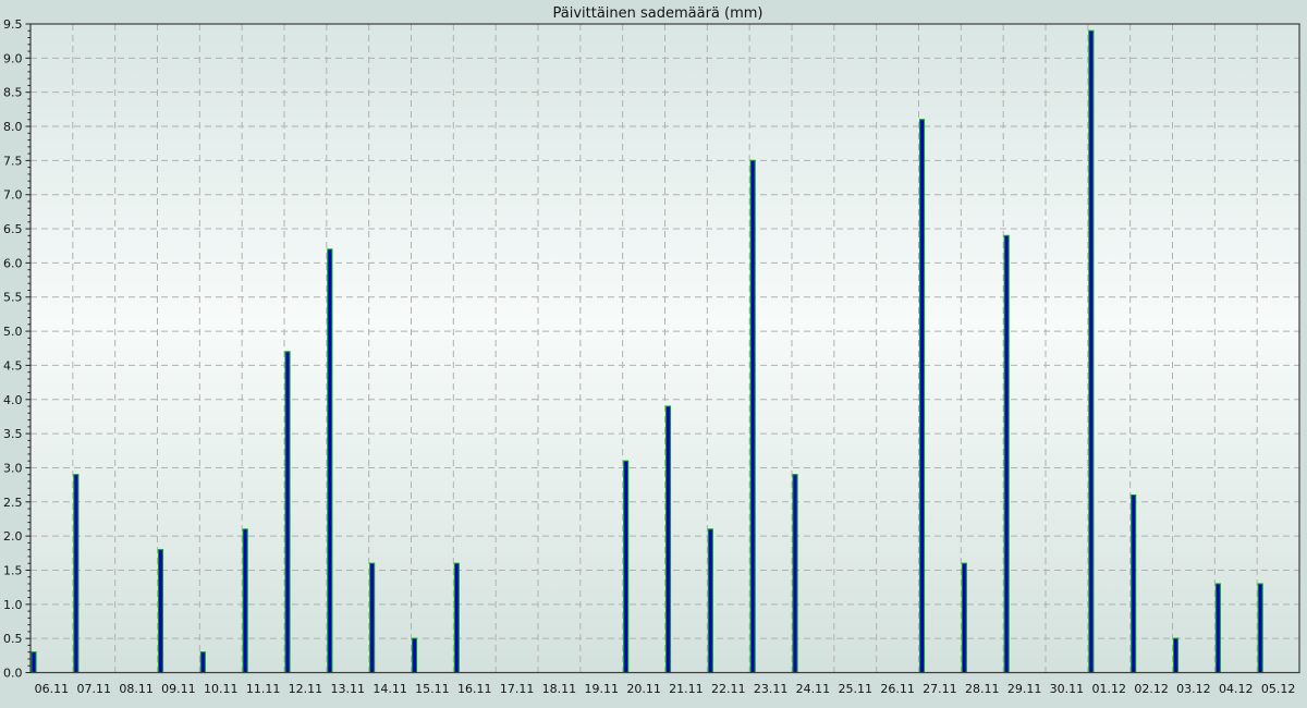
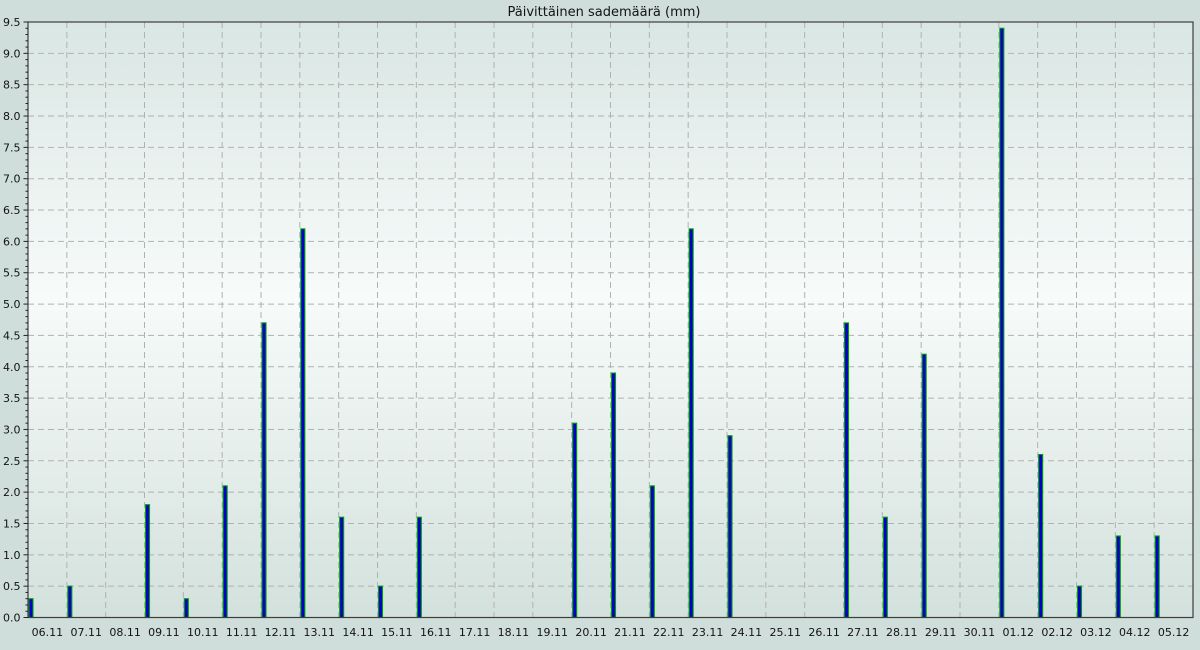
07.11: 2.9 -> 0.5
23.11: 7.5 -> 6.2
27.11: 8.1 -> 4.7
29.11: 6.4 -> 4.2
